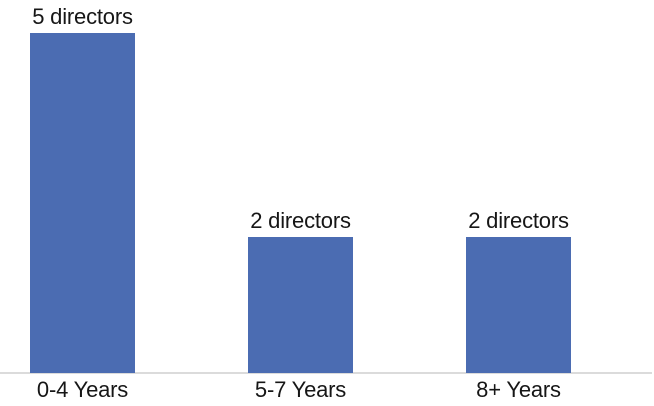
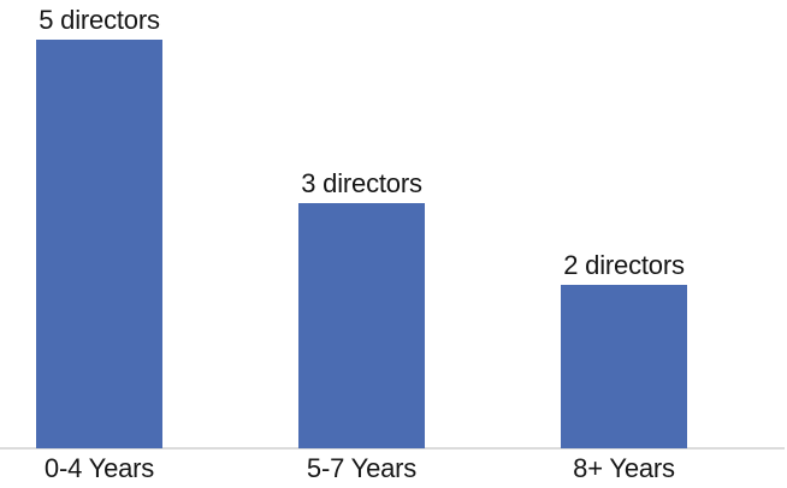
5-7 Years: 2 -> 3
